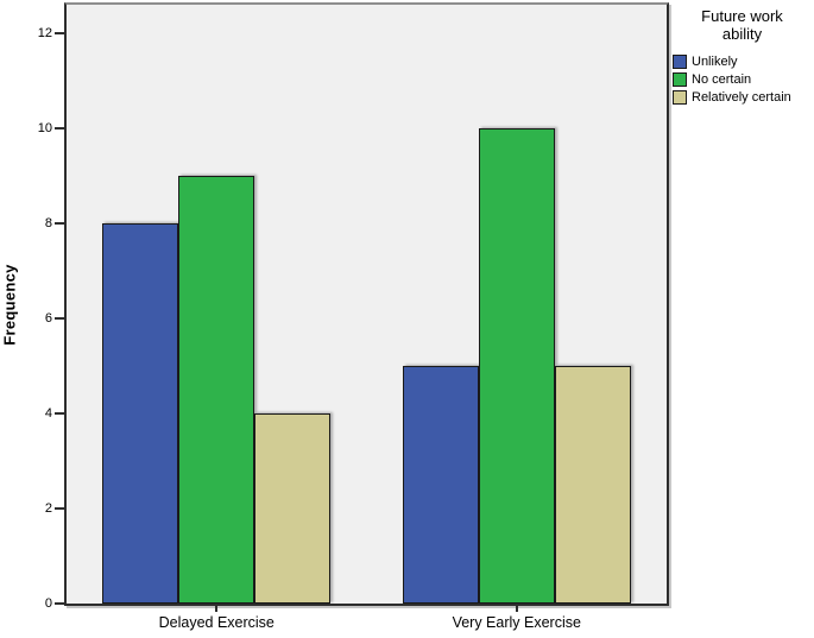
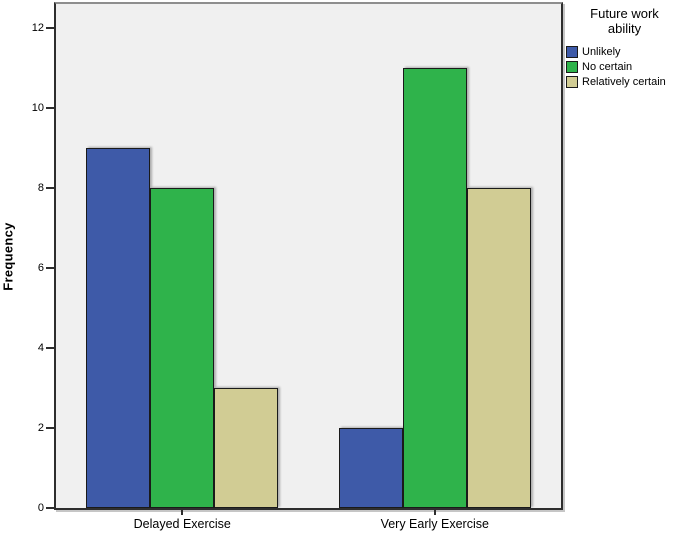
Unlikely/Delayed Exercise: 8 -> 9
No certain/Delayed Exercise: 9 -> 8
Relatively certain/Delayed Exercise: 4 -> 3
Unlikely/Very Early Exercise: 5 -> 2
No certain/Very Early Exercise: 10 -> 11
Relatively certain/Very Early Exercise: 5 -> 8
